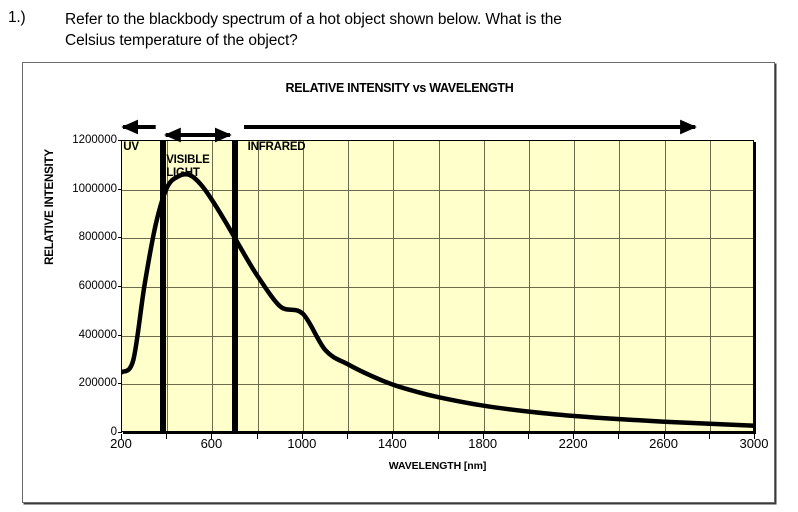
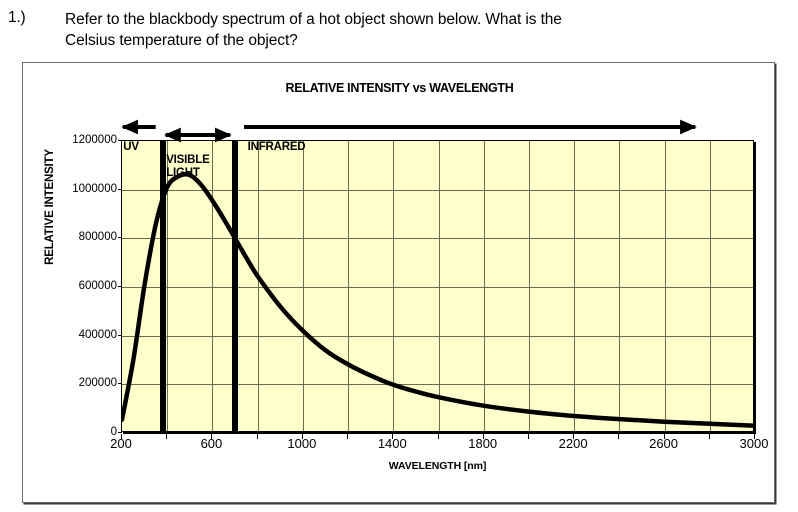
200: 250000 -> 60000
1000: 490000 -> 420000
